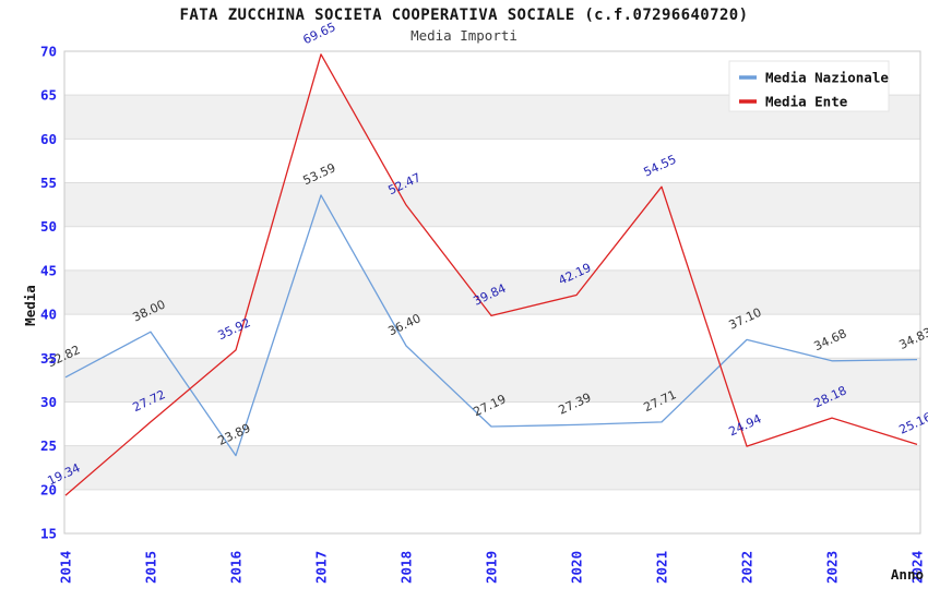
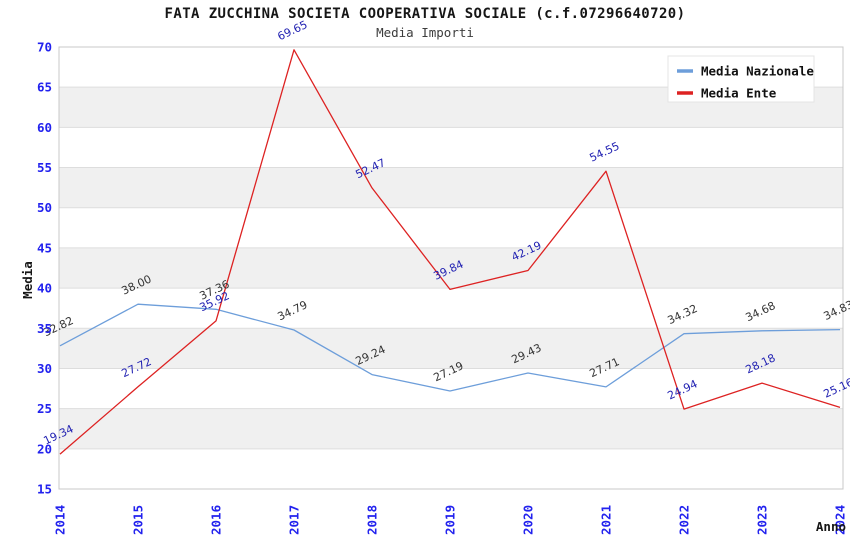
Media Nazionale/2016: 23.89 -> 37.36
Media Nazionale/2017: 53.59 -> 34.79
Media Nazionale/2018: 36.40 -> 29.24
Media Nazionale/2020: 27.39 -> 29.43
Media Nazionale/2022: 37.10 -> 34.32
